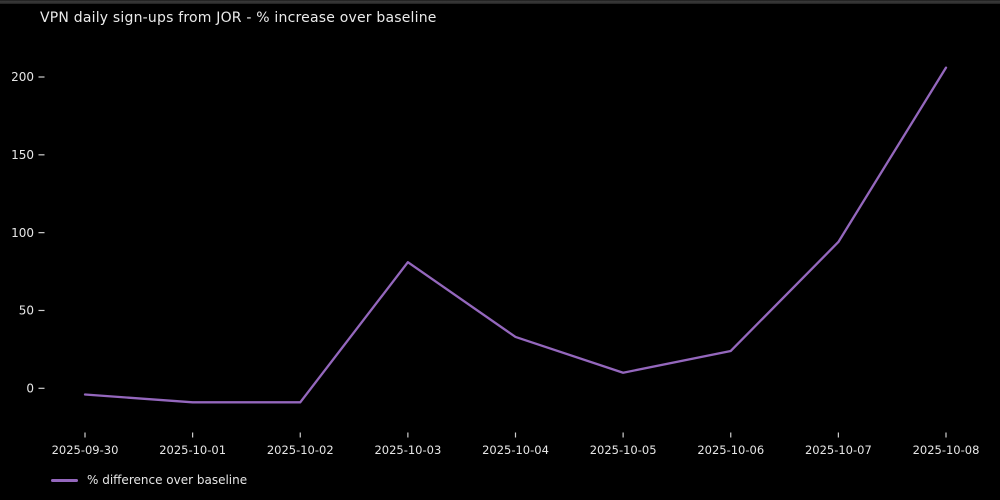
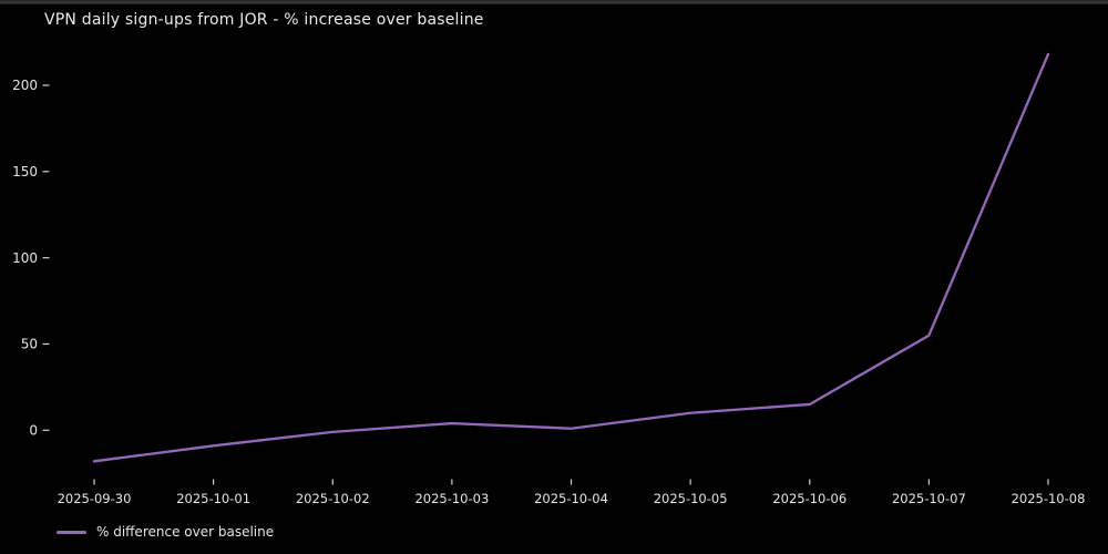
2025-09-30: -4 -> -18
2025-10-02: -9 -> -1
2025-10-03: 81 -> 4
2025-10-04: 33 -> 1
2025-10-06: 24 -> 15
2025-10-07: 94 -> 55
2025-10-08: 206 -> 218
